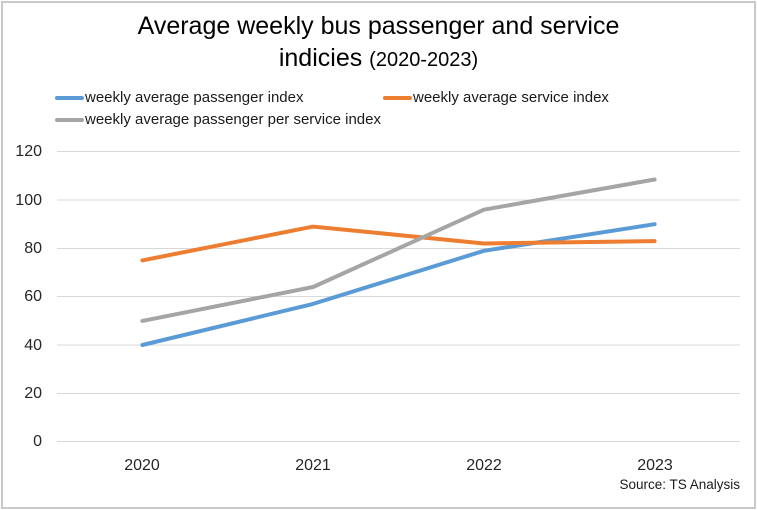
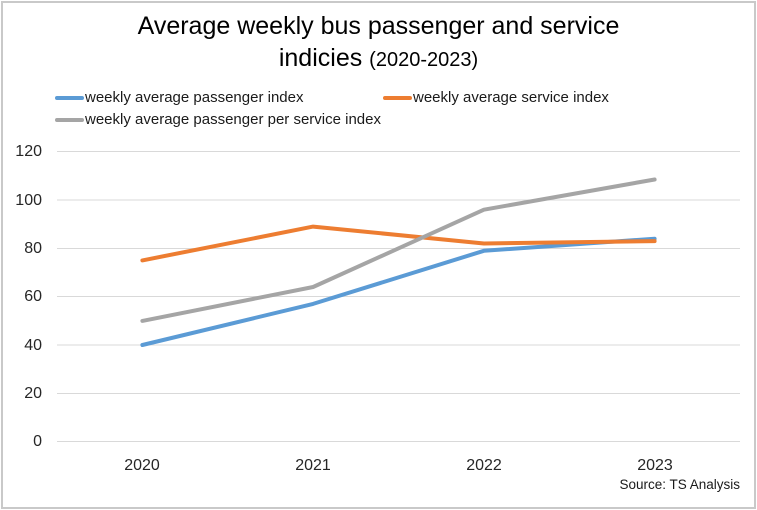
weekly average passenger index/2023: 90 -> 84
